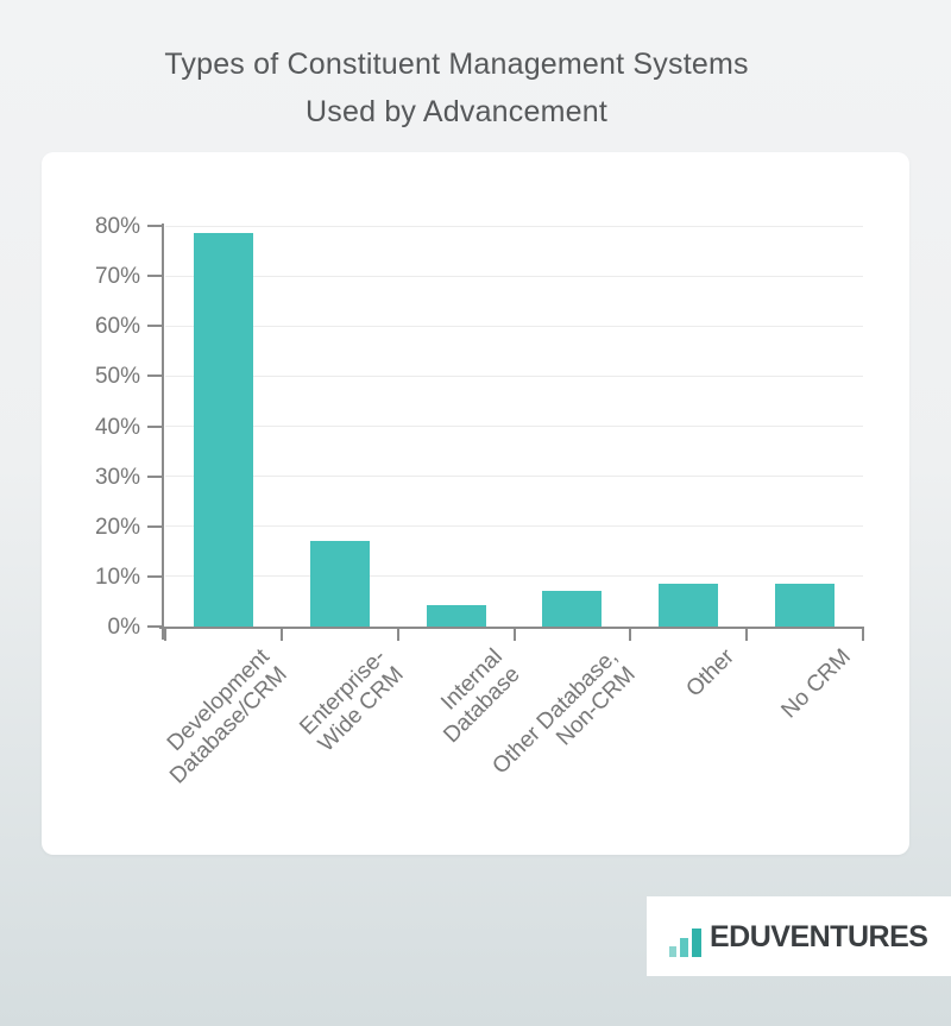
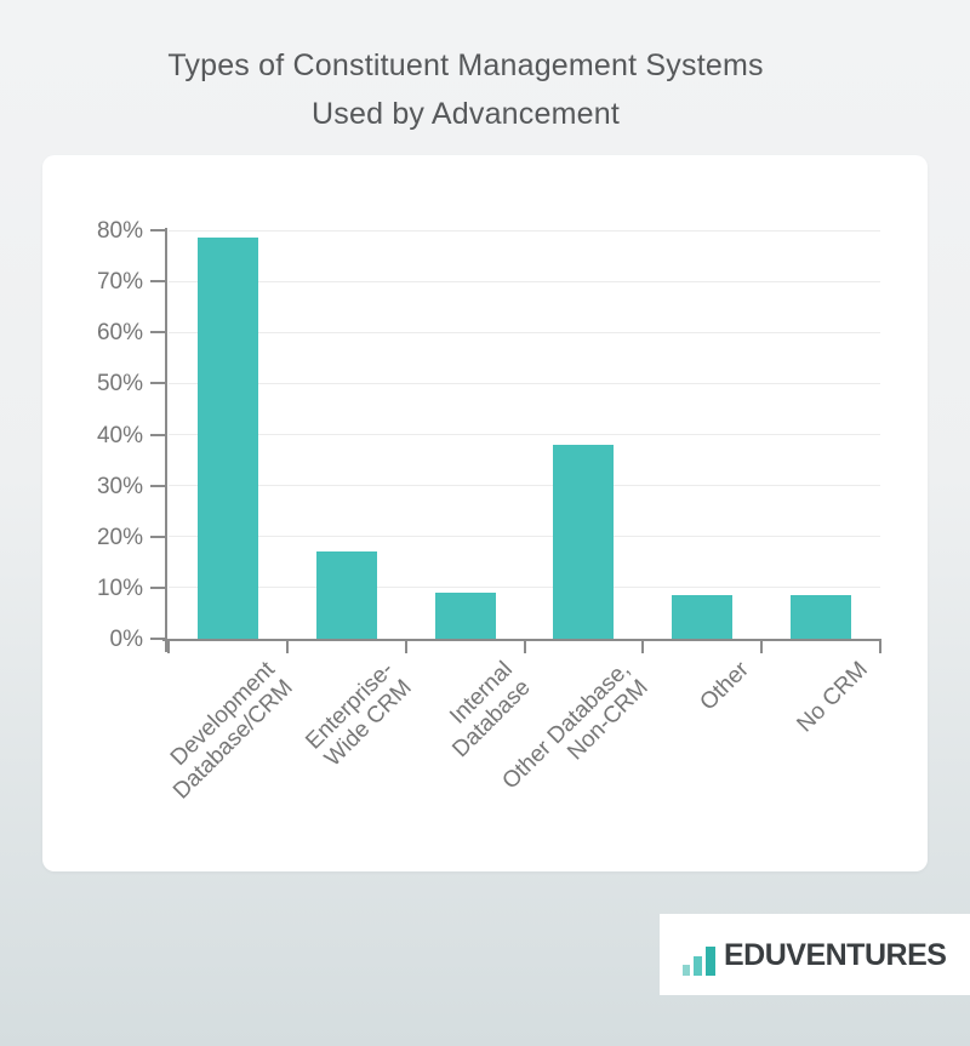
Internal Database: 4% -> 9%
Other Database, Non-CRM: 7% -> 38%
